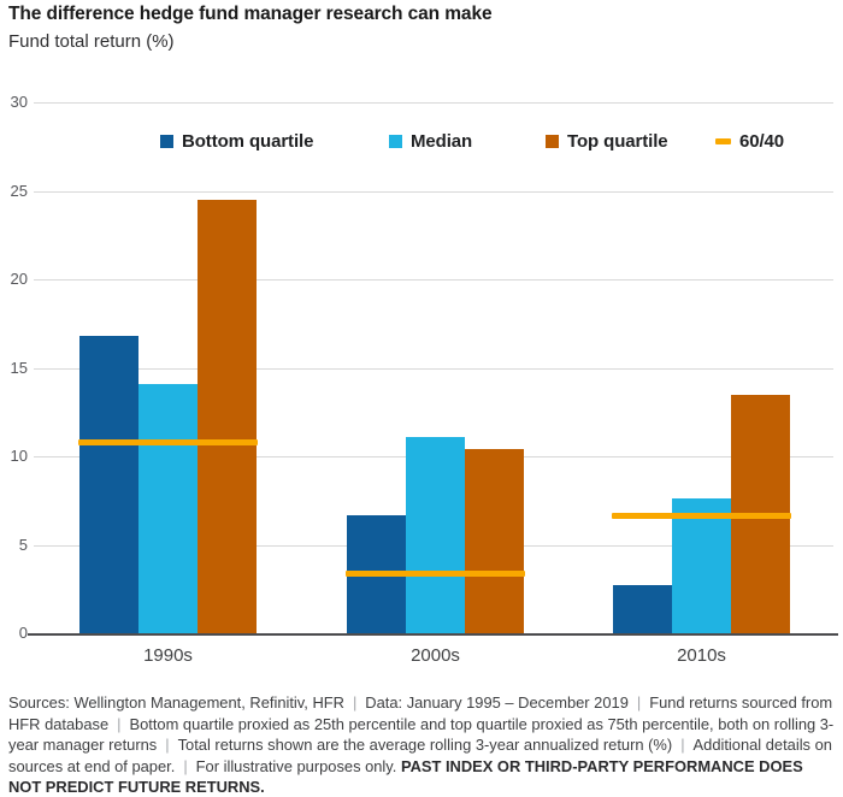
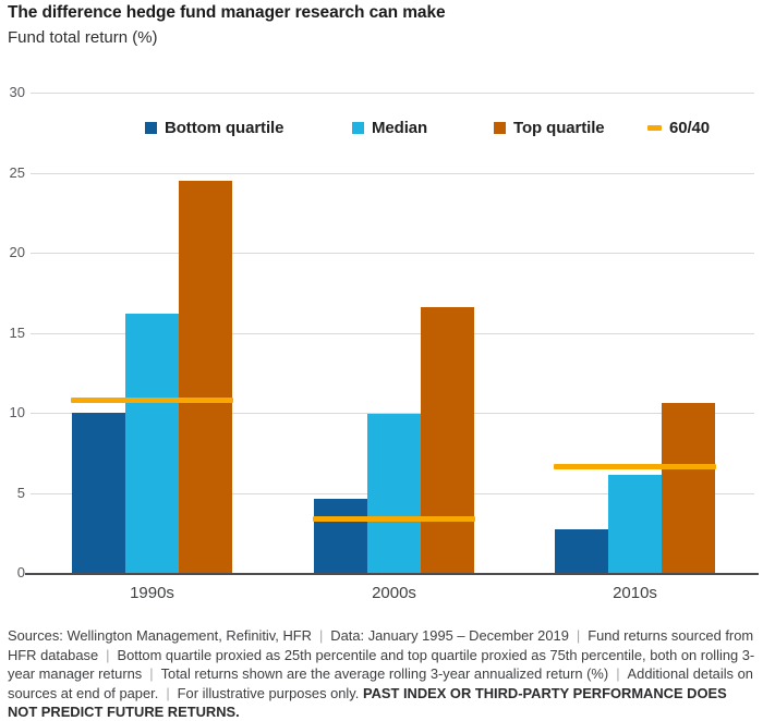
Bottom quartile/1990s: 16.8 -> 10.0
Median/1990s: 14.1 -> 16.2
Bottom quartile/2000s: 6.7 -> 4.6
Median/2000s: 11.1 -> 9.9
Top quartile/2000s: 10.4 -> 16.6
Median/2010s: 7.6 -> 6.1
Top quartile/2010s: 13.5 -> 10.6
